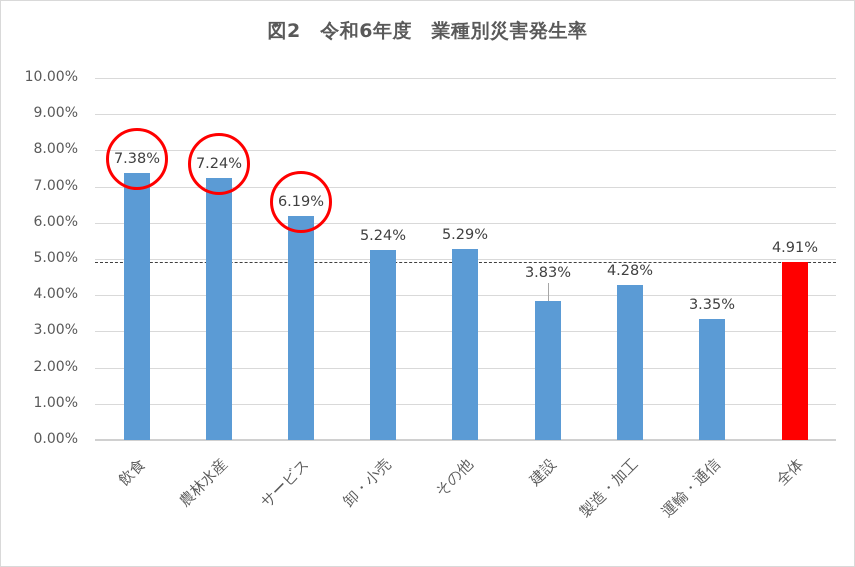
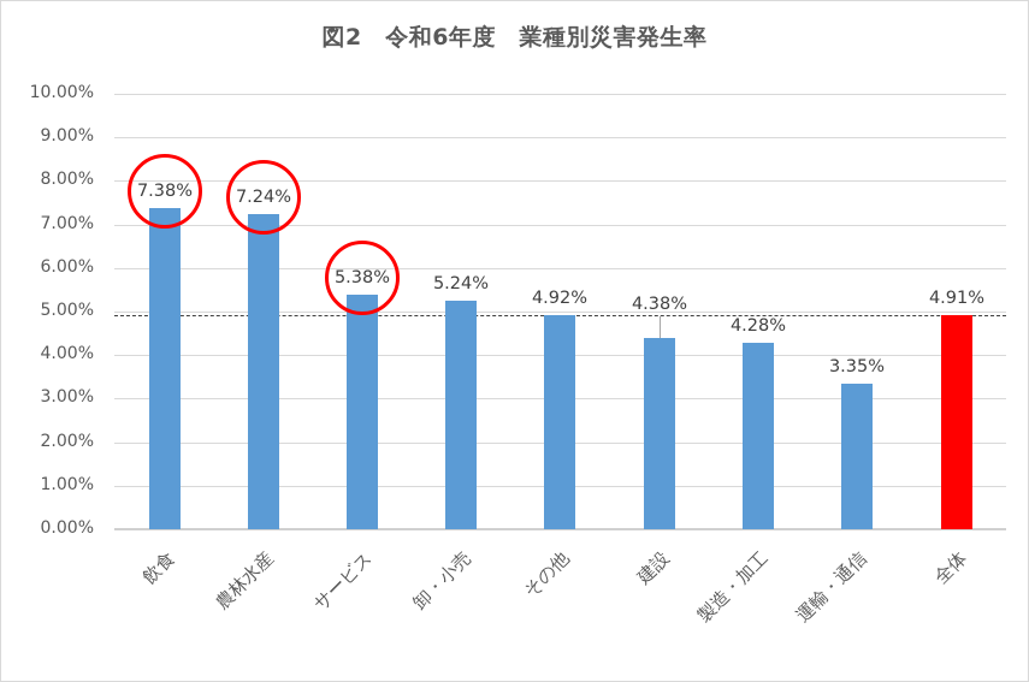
サービス: 6.19% -> 5.38%
その他: 5.29% -> 4.92%
建設: 3.83% -> 4.38%
